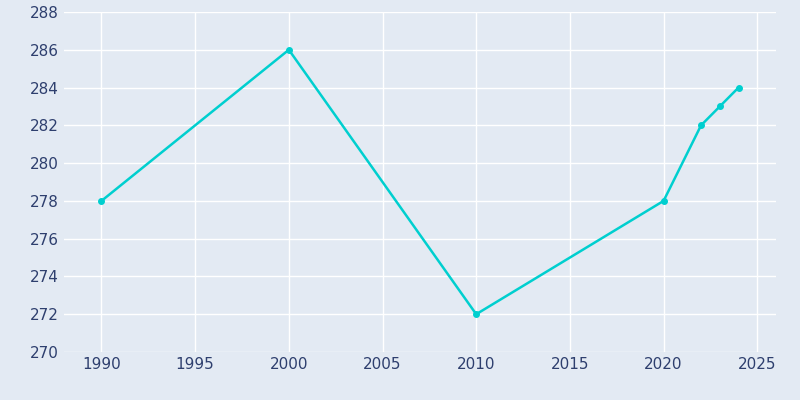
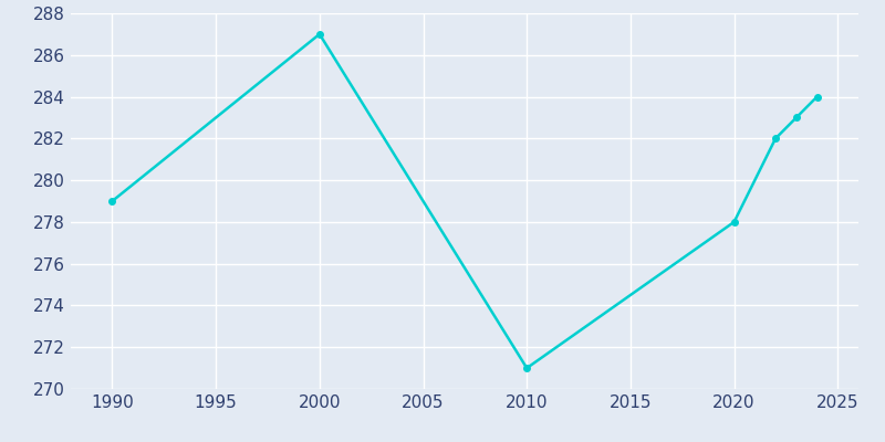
1990: 278 -> 279
2000: 286 -> 287
2010: 272 -> 271
